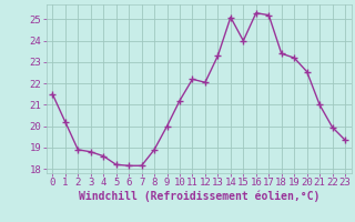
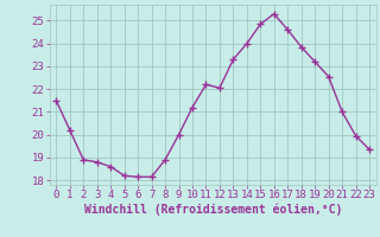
14: 25.1 -> 24.0
15: 24.0 -> 24.9
17: 25.2 -> 24.6
18: 23.4 -> 23.9
